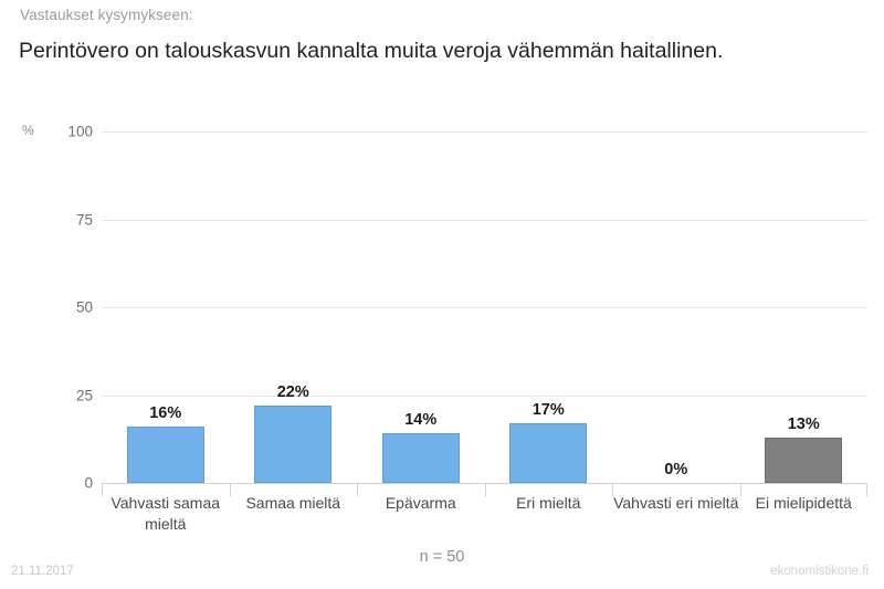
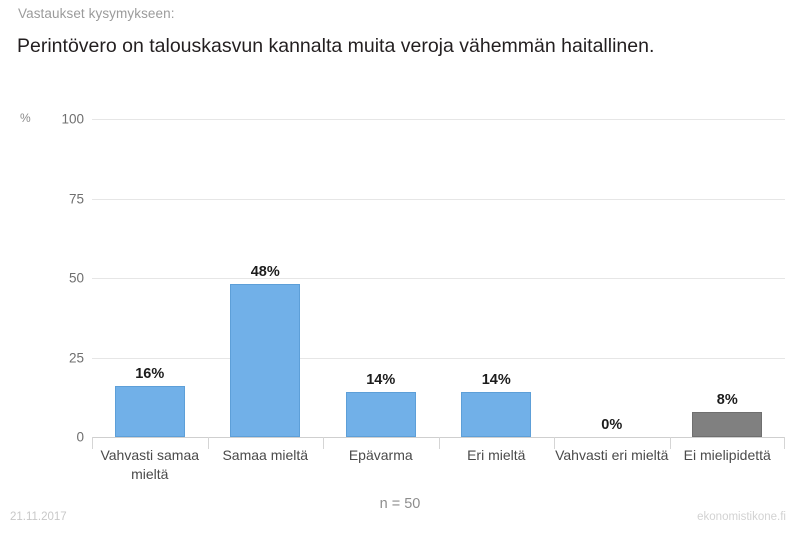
Samaa mieltä: 22% -> 48%
Eri mieltä: 17% -> 14%
Ei mielipidettä: 13% -> 8%
